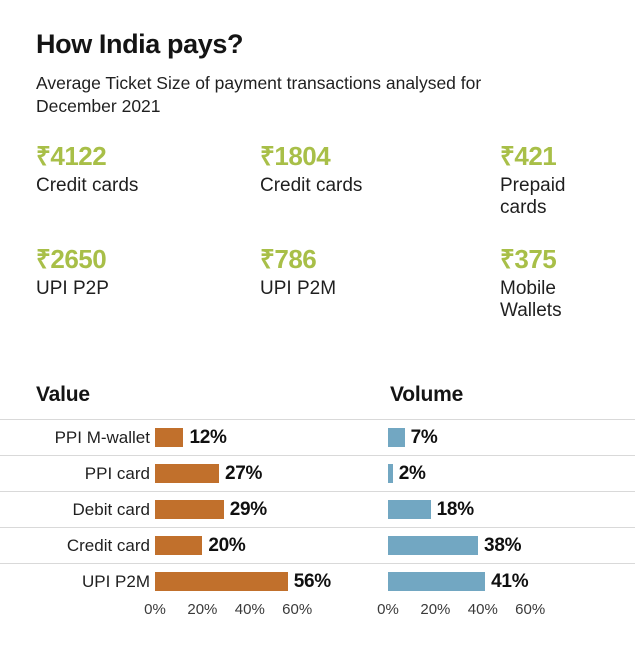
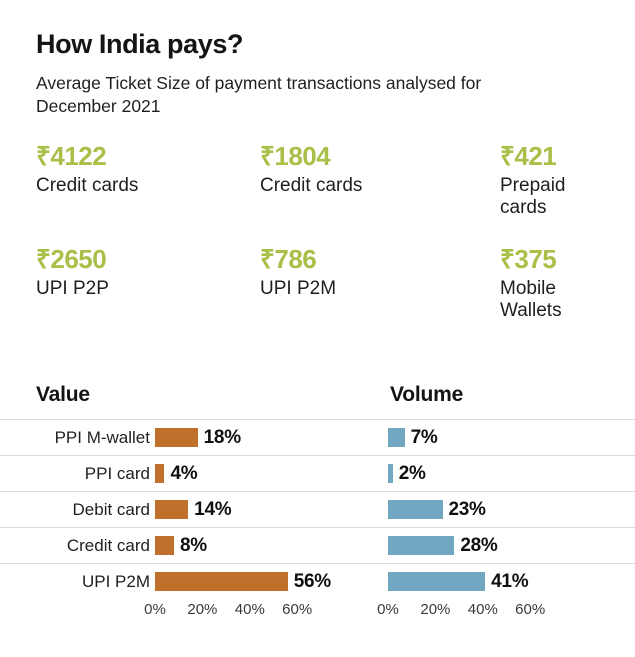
Value/PPI M-wallet: 12% -> 18%
Value/PPI card: 27% -> 4%
Value/Debit card: 29% -> 14%
Value/Credit card: 20% -> 8%
Volume/Debit card: 18% -> 23%
Volume/Credit card: 38% -> 28%
